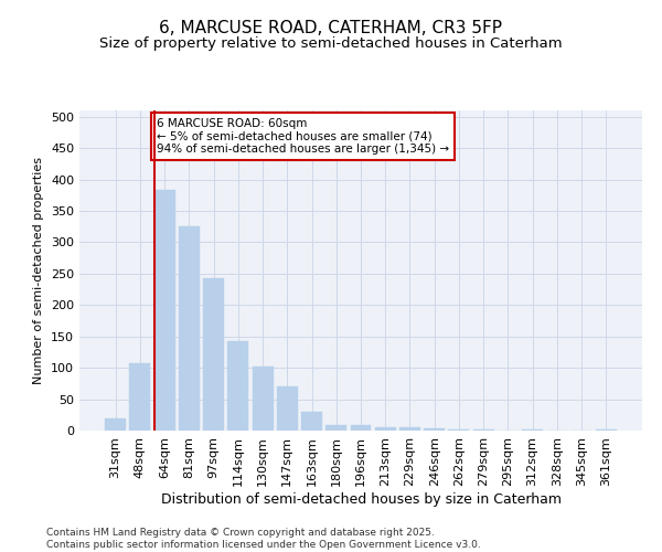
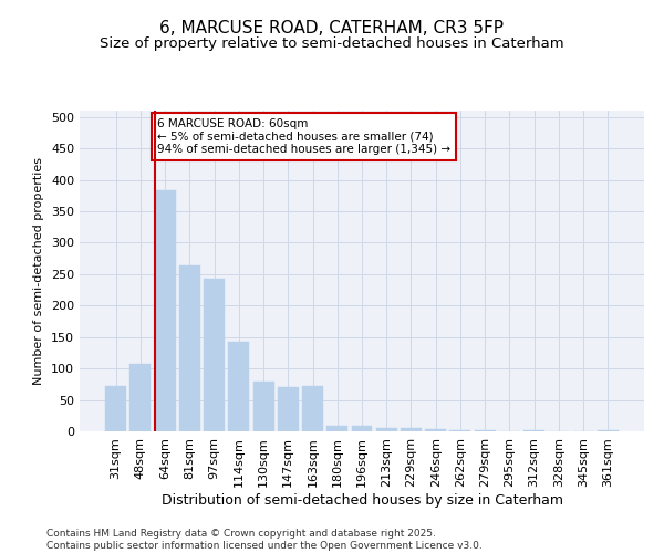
31sqm: 20 -> 72
81sqm: 325 -> 264
130sqm: 102 -> 80
163sqm: 30 -> 72
